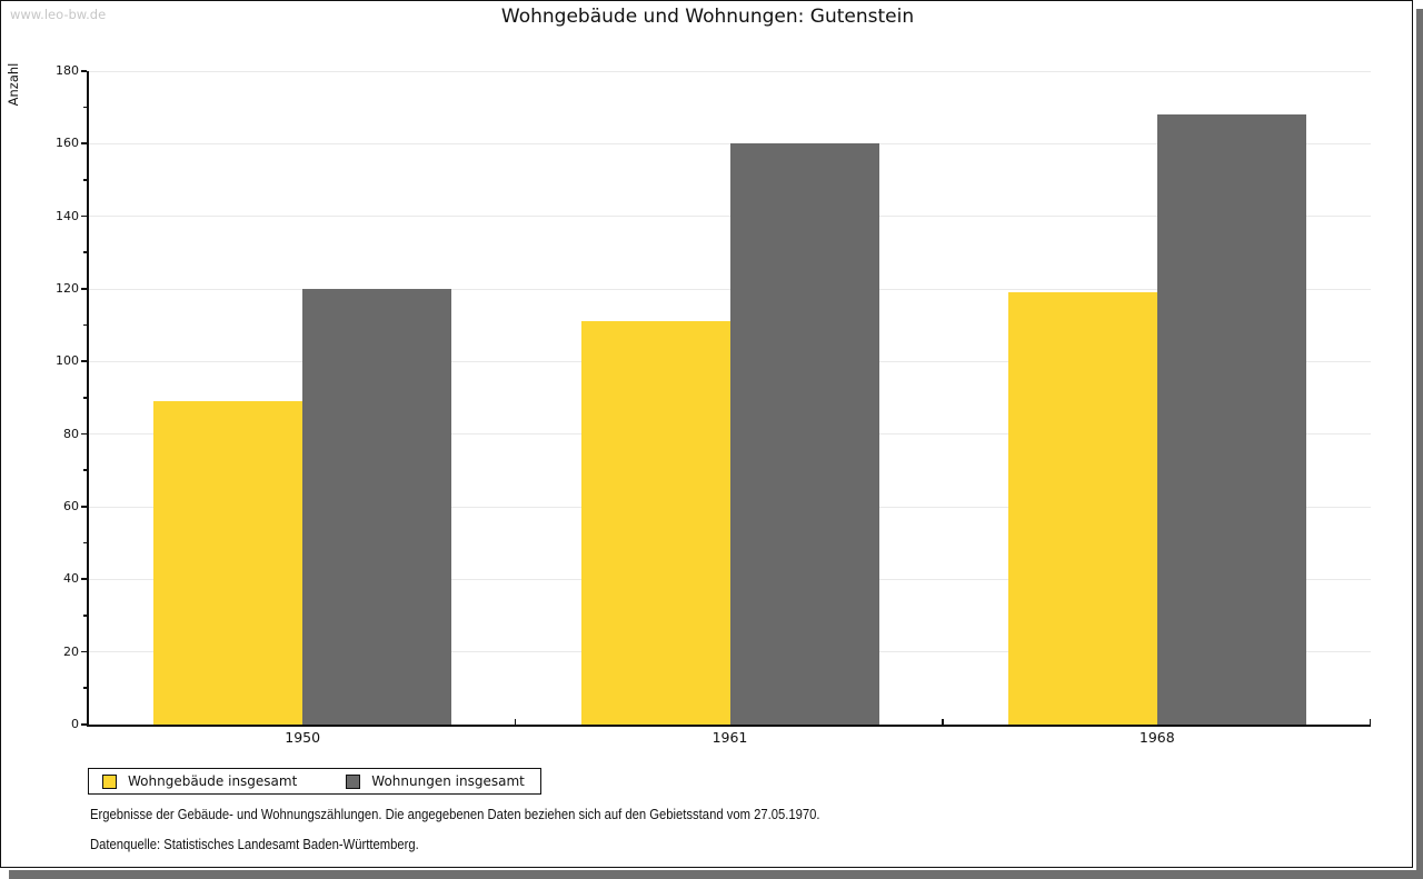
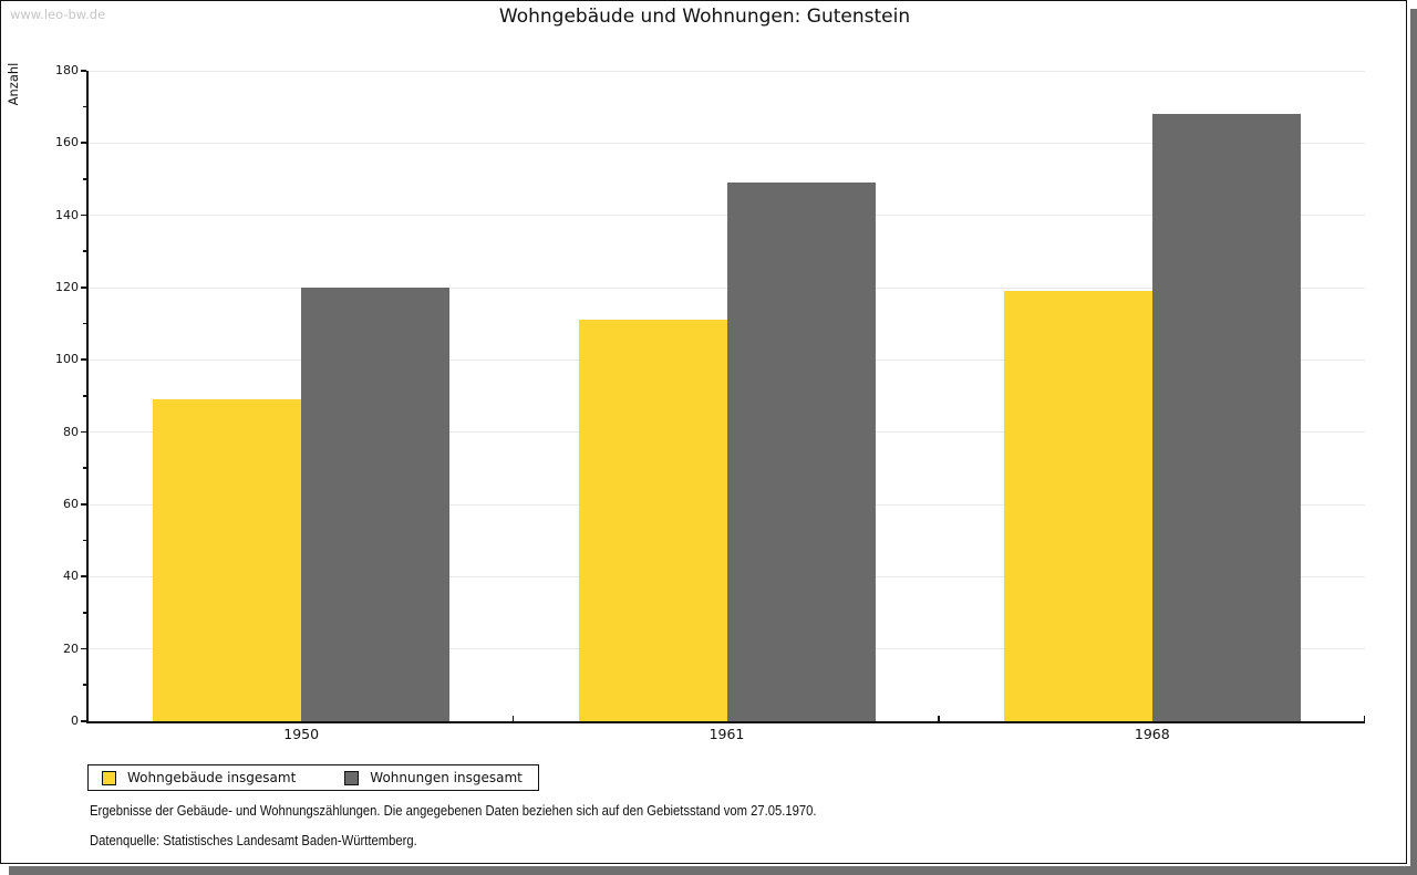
Wohnungen insgesamt/1961: 160 -> 149
